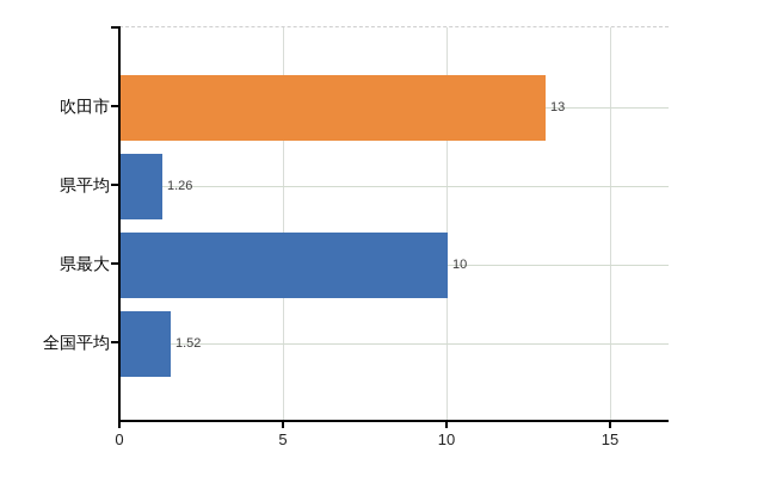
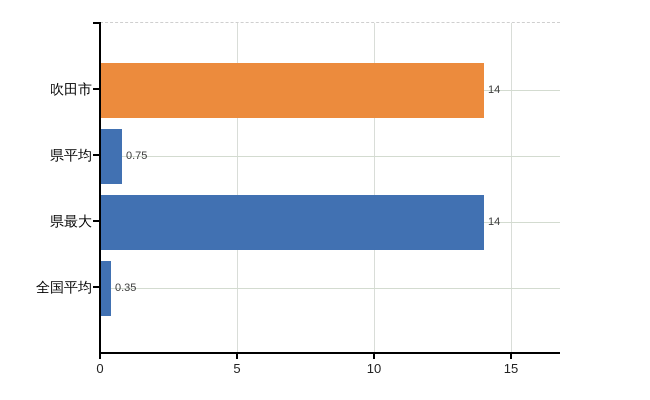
吹田市: 13 -> 14
県平均: 1.26 -> 0.75
県最大: 10 -> 14
全国平均: 1.52 -> 0.35
